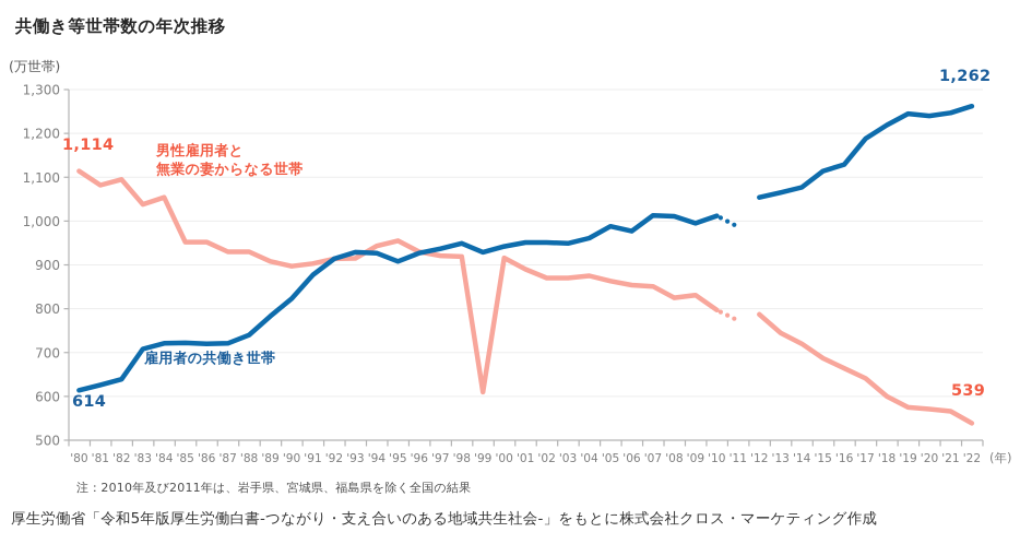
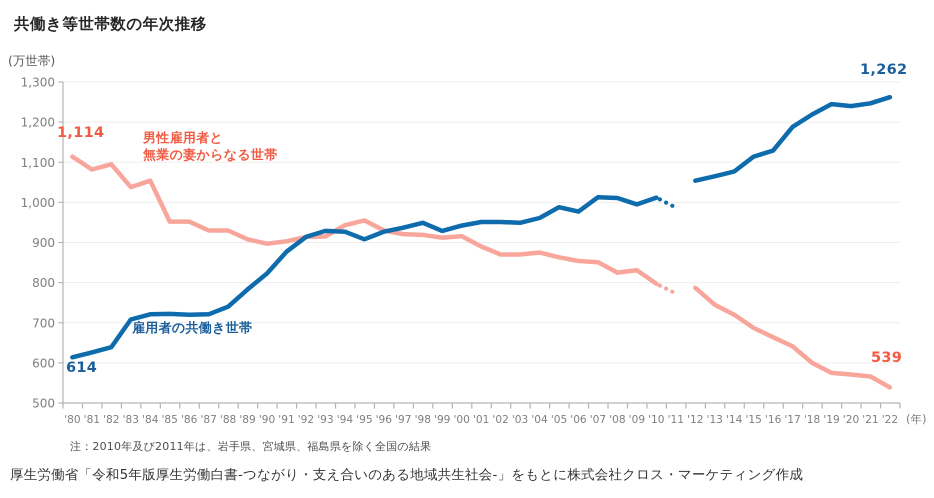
男性雇用者と無業の妻からなる世帯/'99: 610 -> 910
